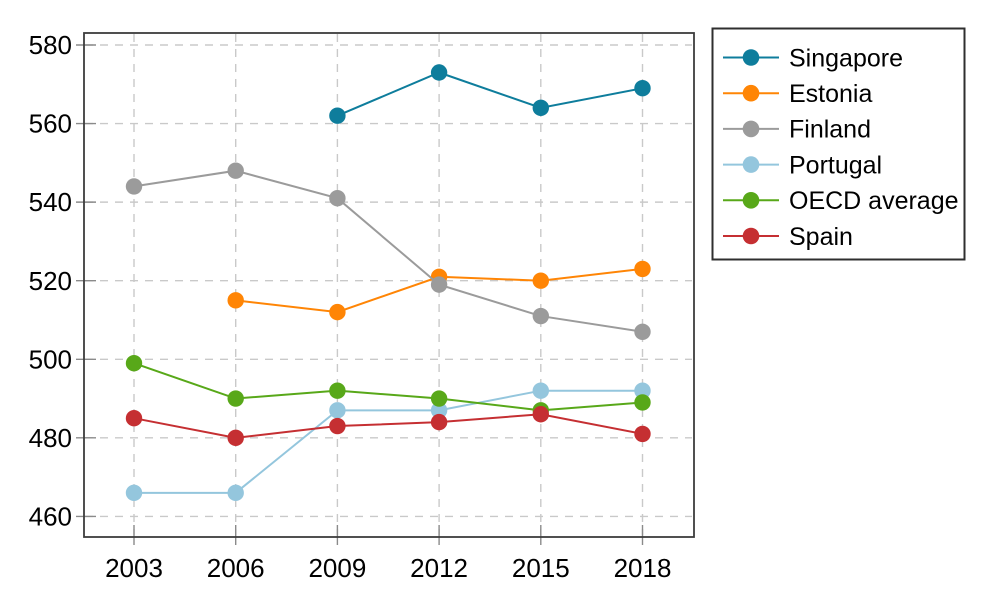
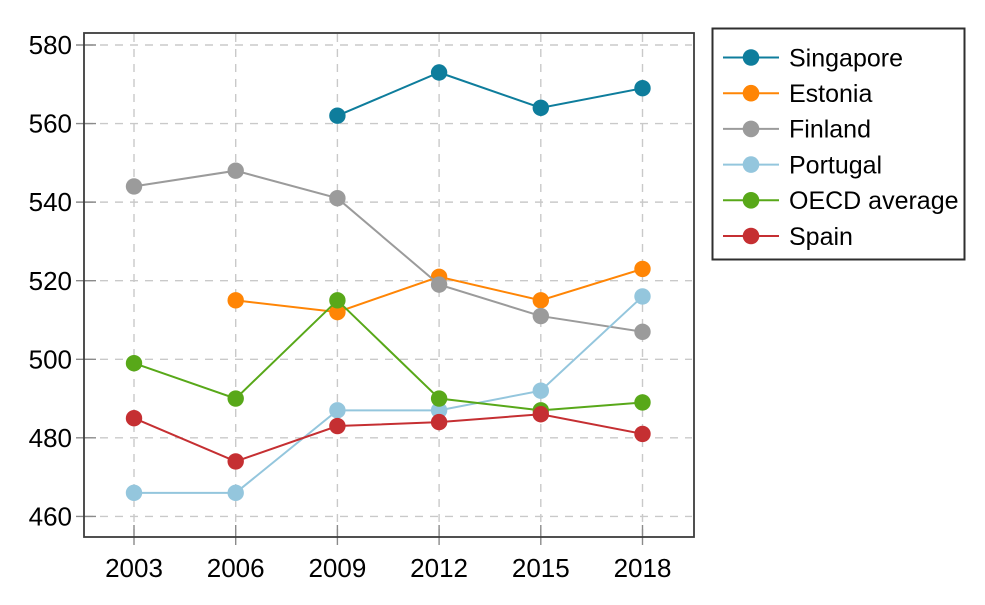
Spain/2006: 480 -> 474
OECD average/2009: 492 -> 515
Estonia/2015: 520 -> 515
Portugal/2018: 492 -> 516
